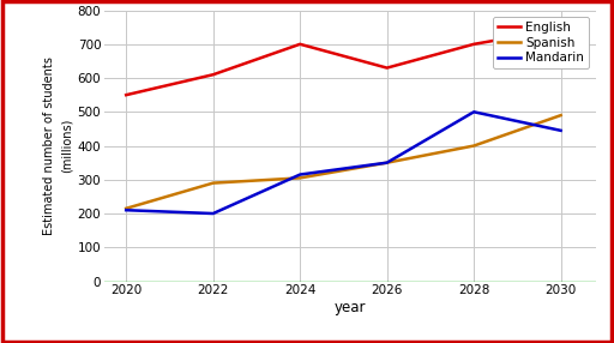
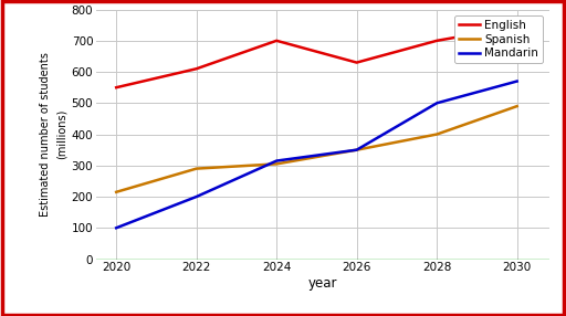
Mandarin/2020: 210 -> 100
Mandarin/2030: 445 -> 570
